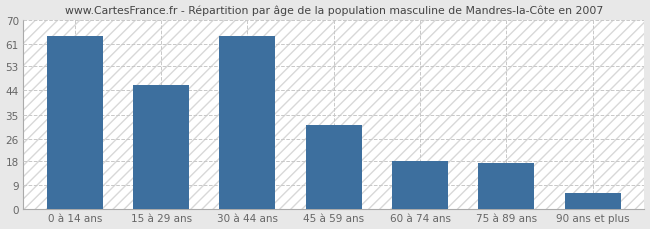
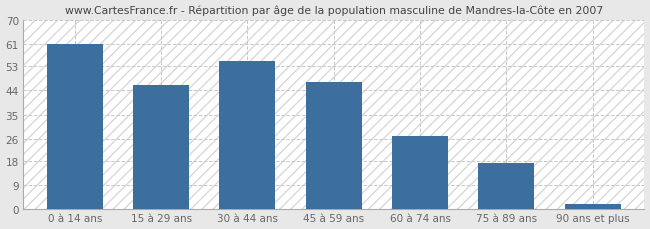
0 à 14 ans: 64 -> 61
30 à 44 ans: 64 -> 55
45 à 59 ans: 31 -> 47
60 à 74 ans: 18 -> 27
90 ans et plus: 6 -> 2
